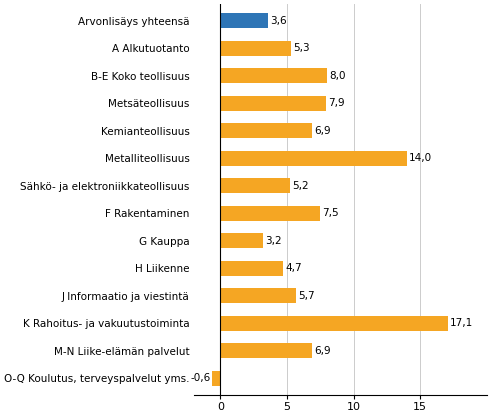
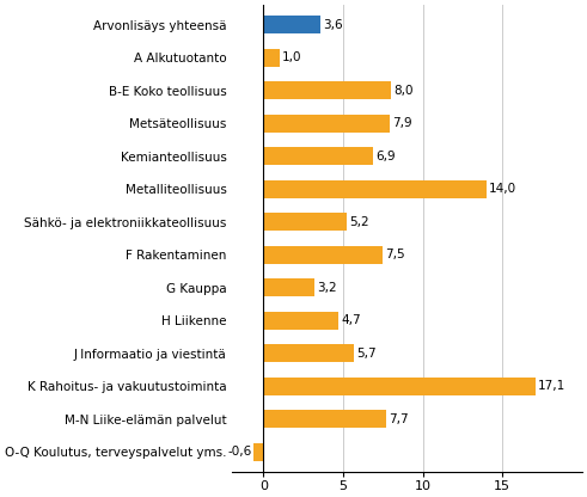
A Alkutuotanto: 5,3 -> 1,0
M-N Liike-elämän palvelut: 6,9 -> 7,7
